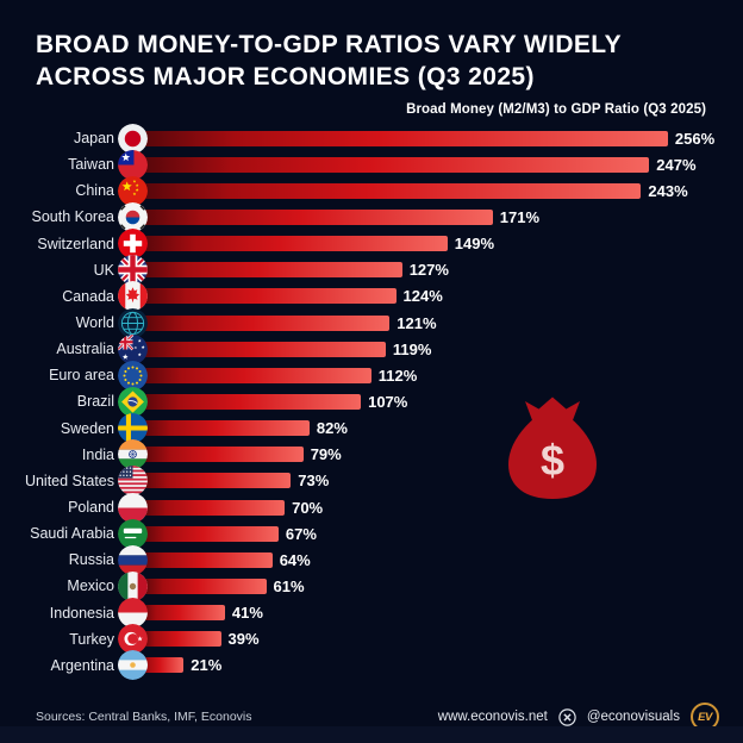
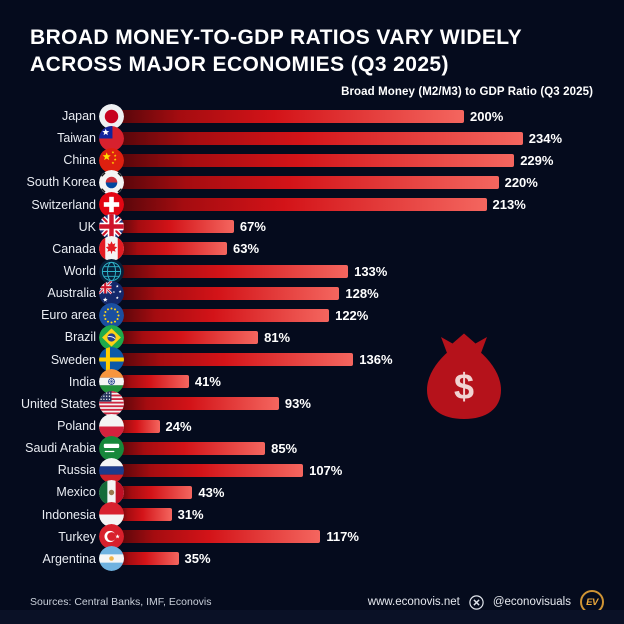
Japan: 256% -> 200%
Taiwan: 247% -> 234%
China: 243% -> 229%
South Korea: 171% -> 220%
Switzerland: 149% -> 213%
UK: 127% -> 67%
Canada: 124% -> 63%
World: 121% -> 133%
Australia: 119% -> 128%
Euro area: 112% -> 122%
Brazil: 107% -> 81%
Sweden: 82% -> 136%
India: 79% -> 41%
United States: 73% -> 93%
Poland: 70% -> 24%
Saudi Arabia: 67% -> 85%
Russia: 64% -> 107%
Mexico: 61% -> 43%
Indonesia: 41% -> 31%
Turkey: 39% -> 117%
Argentina: 21% -> 35%
